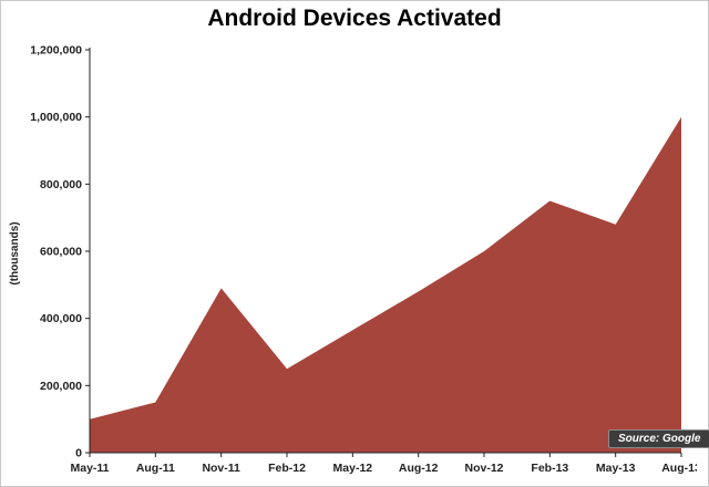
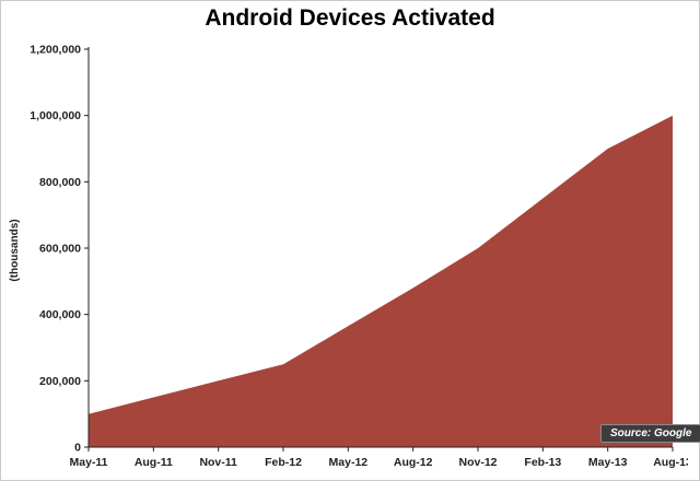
Nov-11: 490000 -> 200000
May-13: 680000 -> 900000
